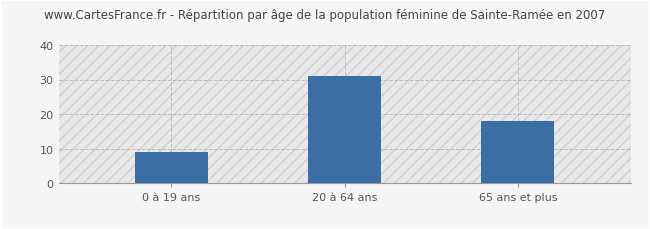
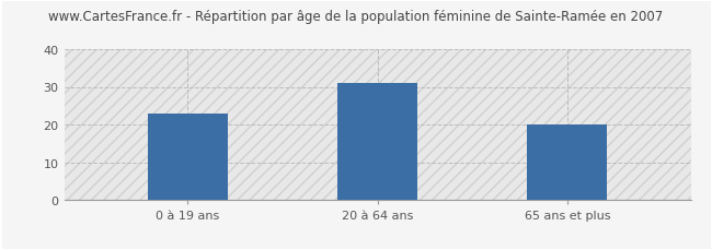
0 à 19 ans: 9 -> 23
65 ans et plus: 18 -> 20
